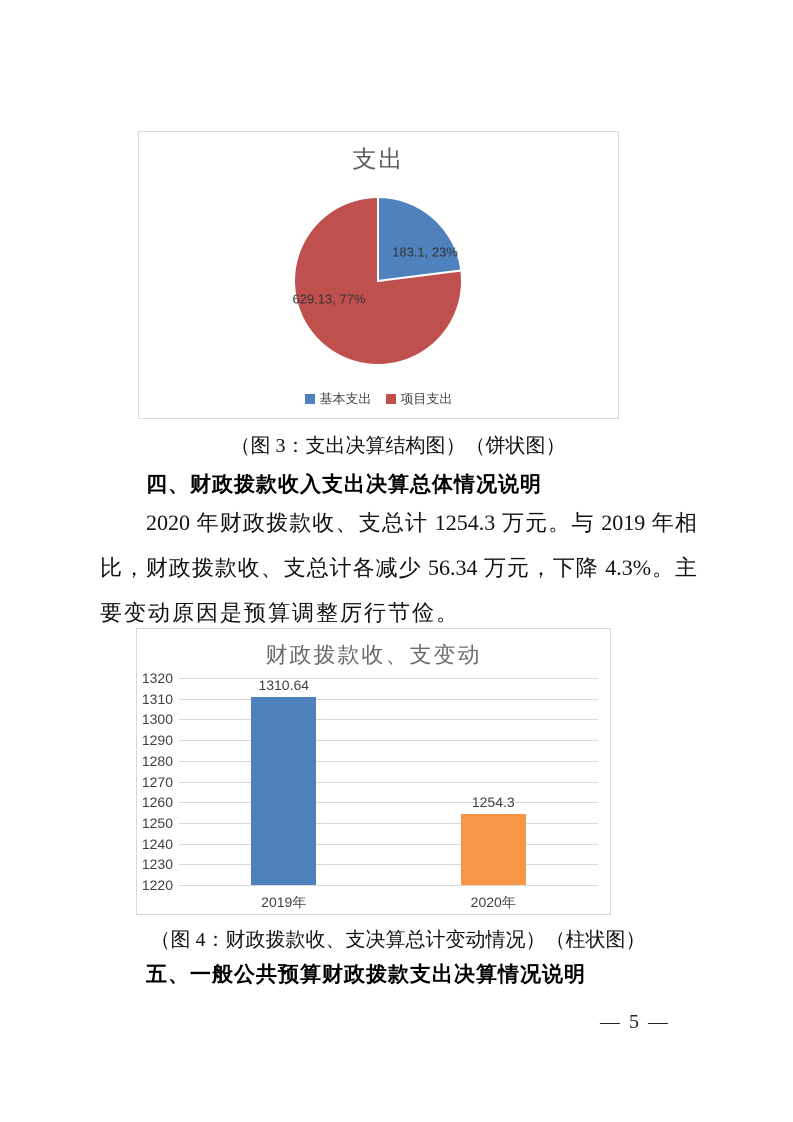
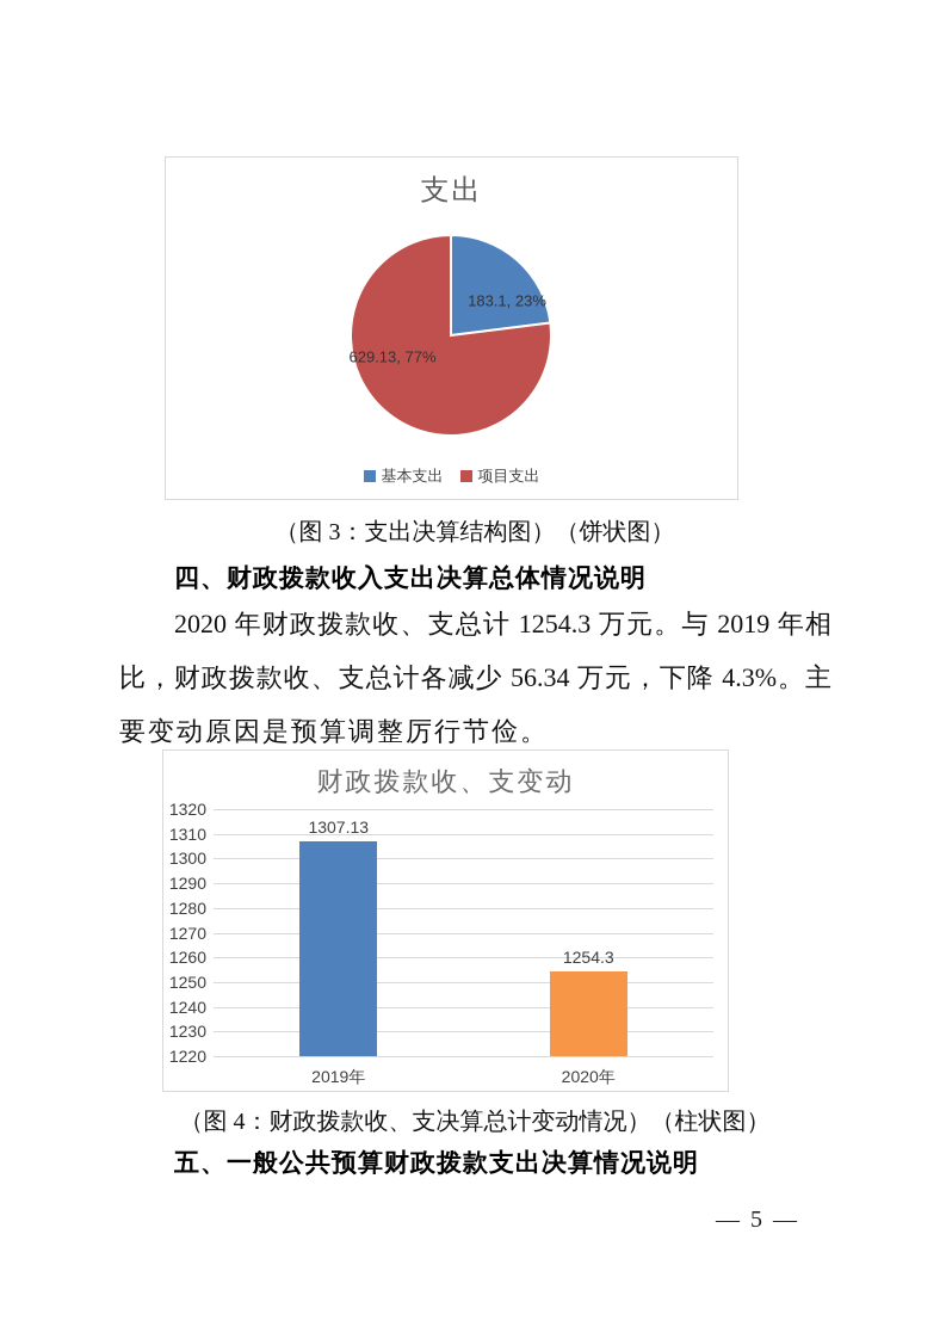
财政拨款收、支变动/2019年: 1310.64 -> 1307.13
